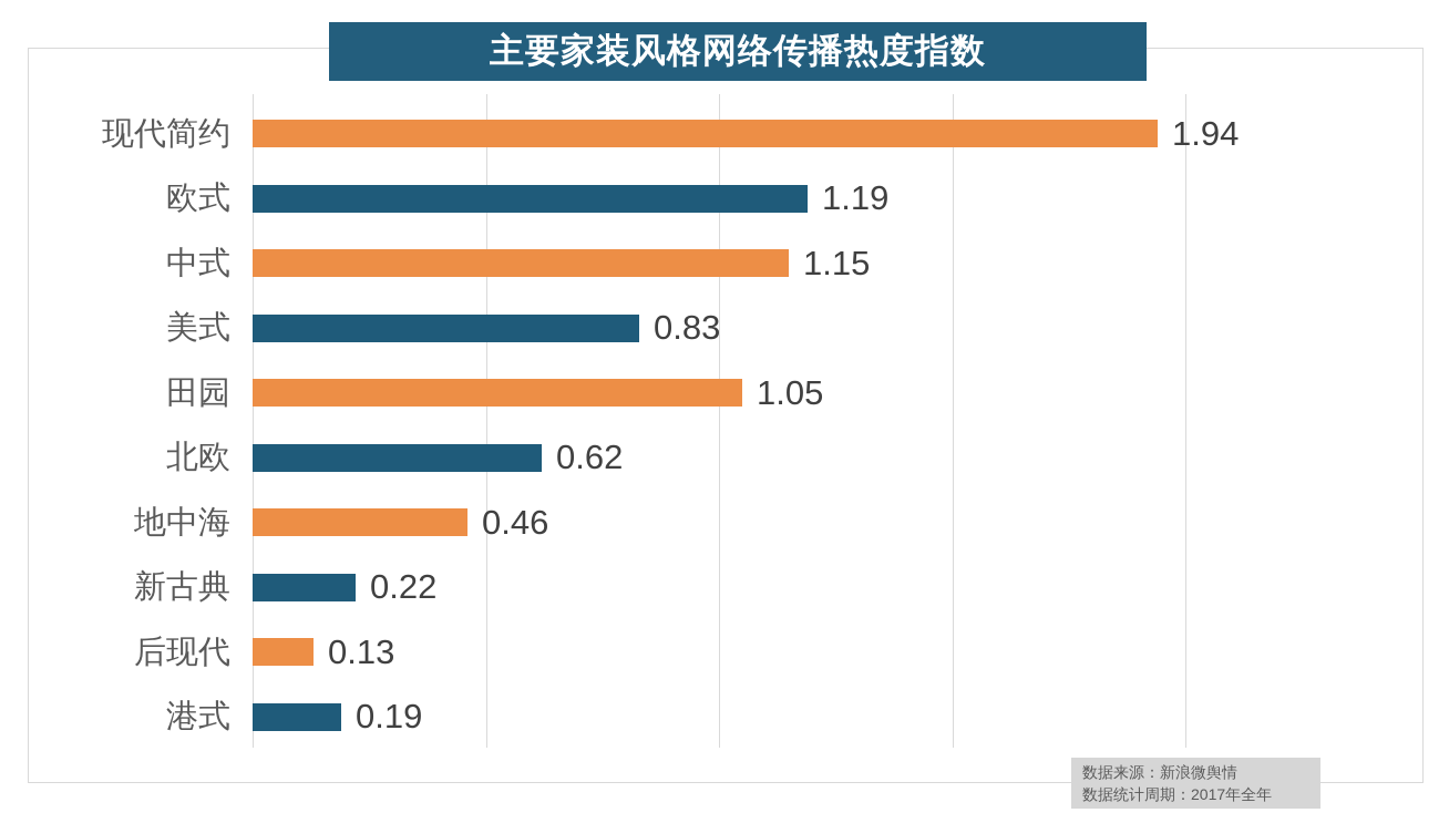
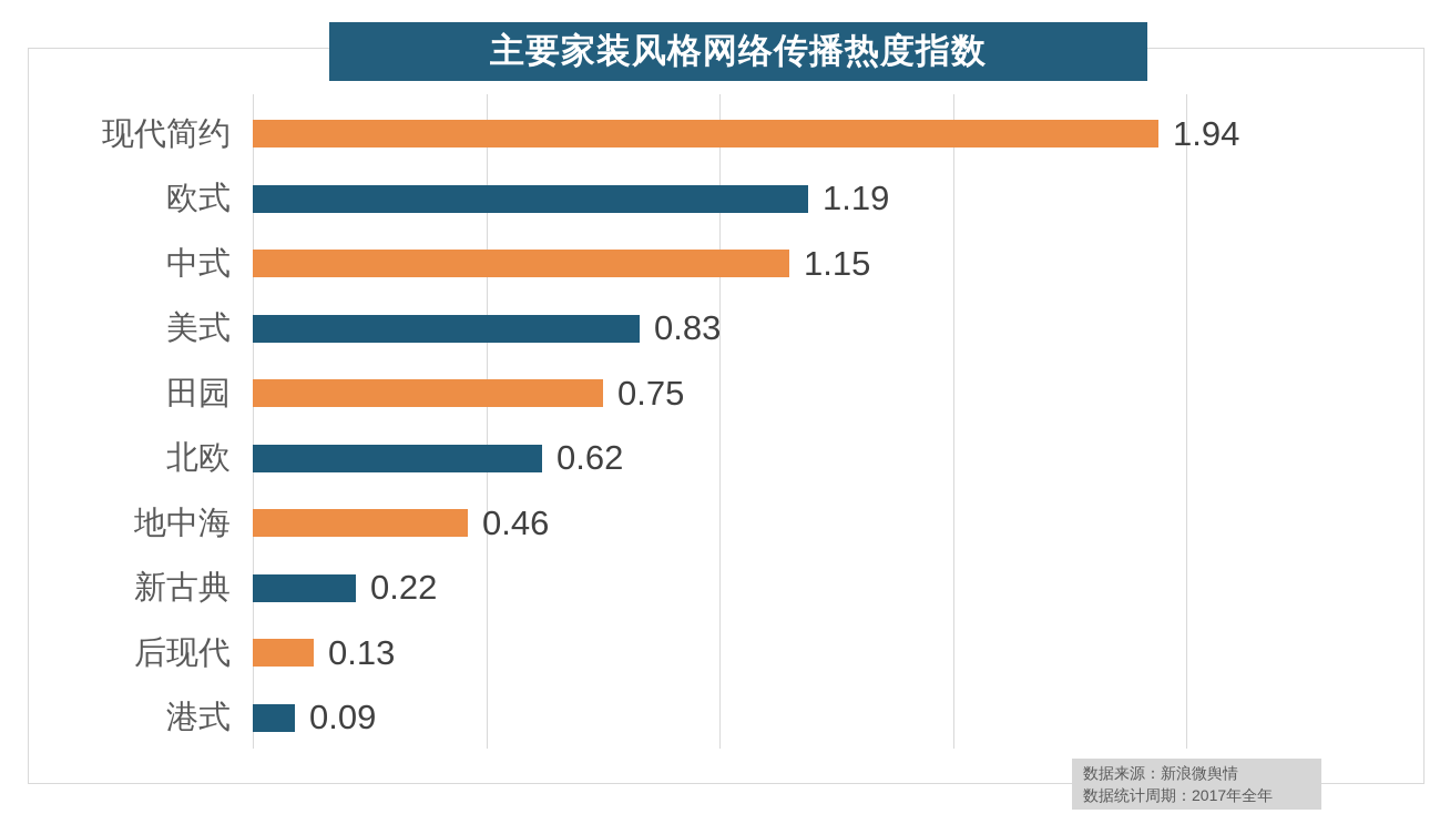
田园: 1.05 -> 0.75
港式: 0.19 -> 0.09
